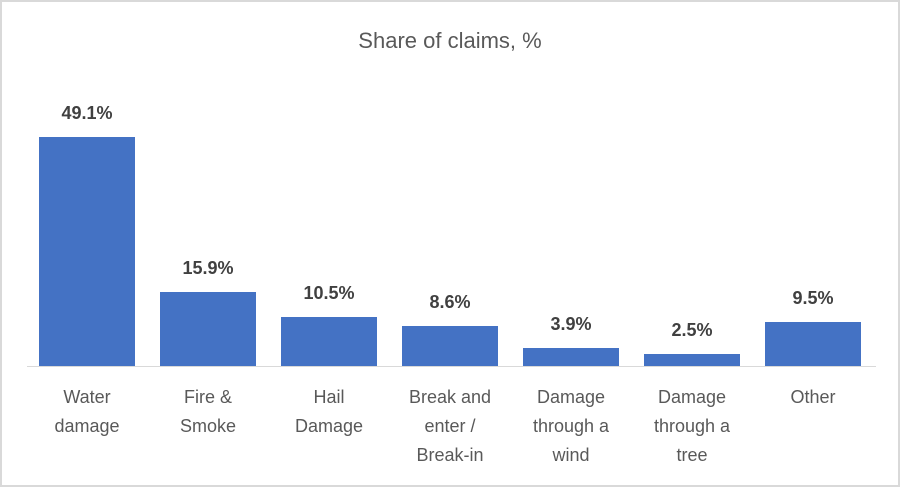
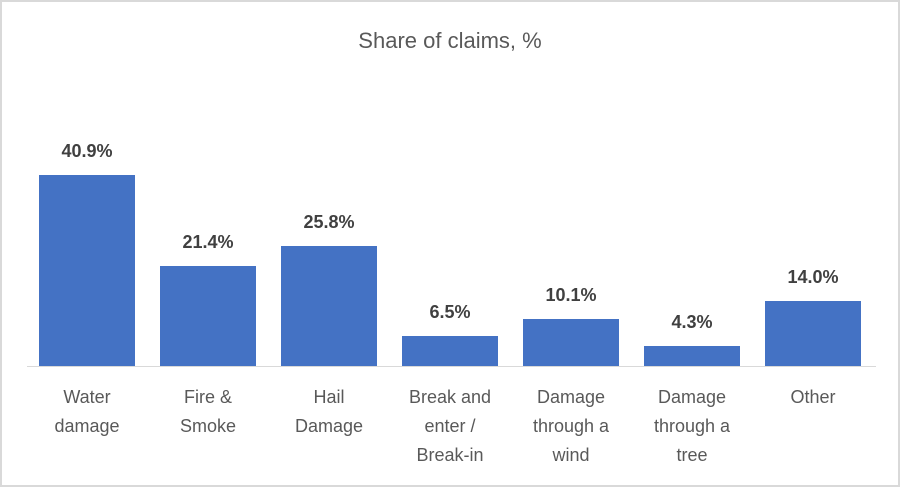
Water damage: 49.1% -> 40.9%
Fire & Smoke: 15.9% -> 21.4%
Hail Damage: 10.5% -> 25.8%
Break and enter / Break-in: 8.6% -> 6.5%
Damage through a wind: 3.9% -> 10.1%
Damage through a tree: 2.5% -> 4.3%
Other: 9.5% -> 14.0%
